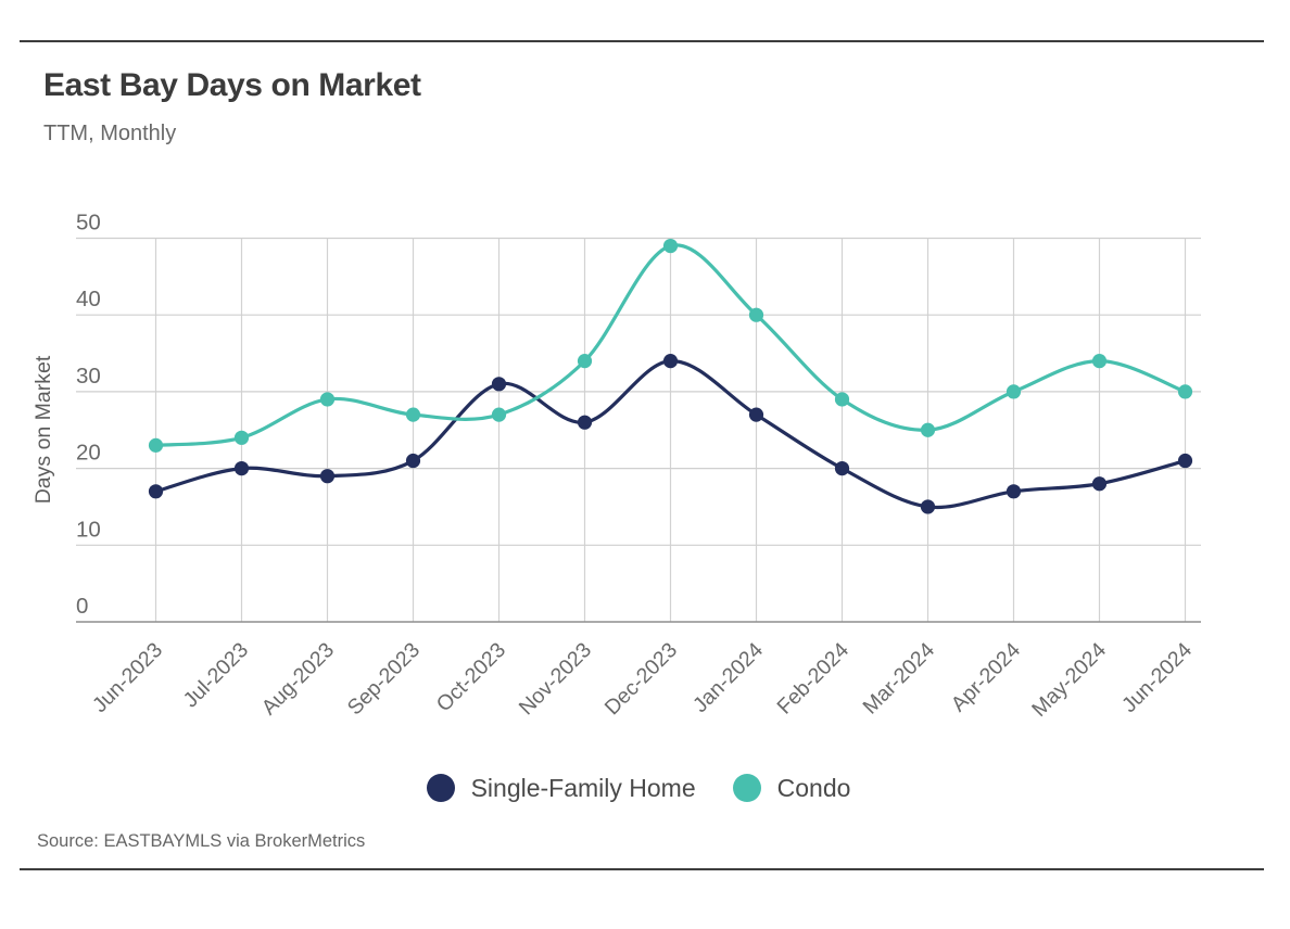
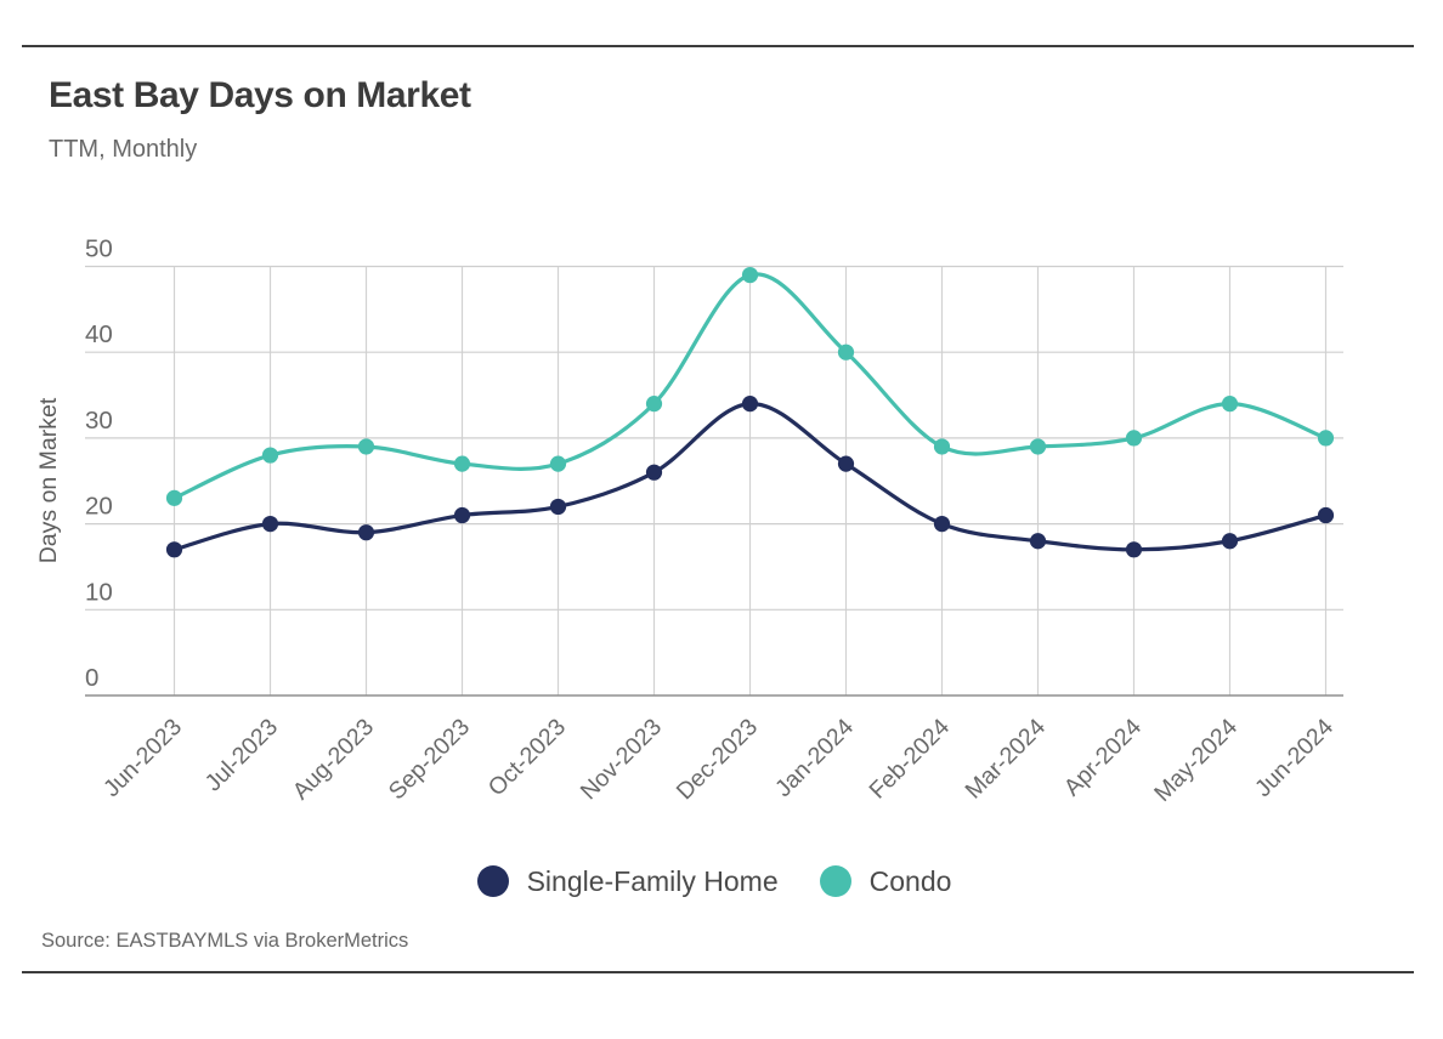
Condo/Jul-2023: 24 -> 28
Single-Family Home/Oct-2023: 31 -> 22
Single-Family Home/Mar-2024: 15 -> 18
Condo/Mar-2024: 25 -> 29
